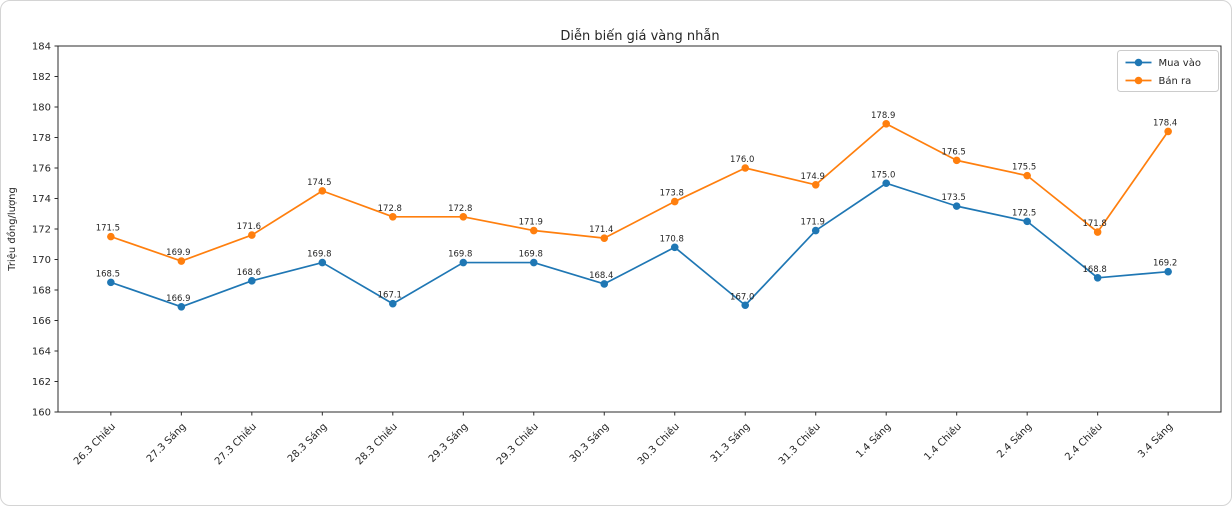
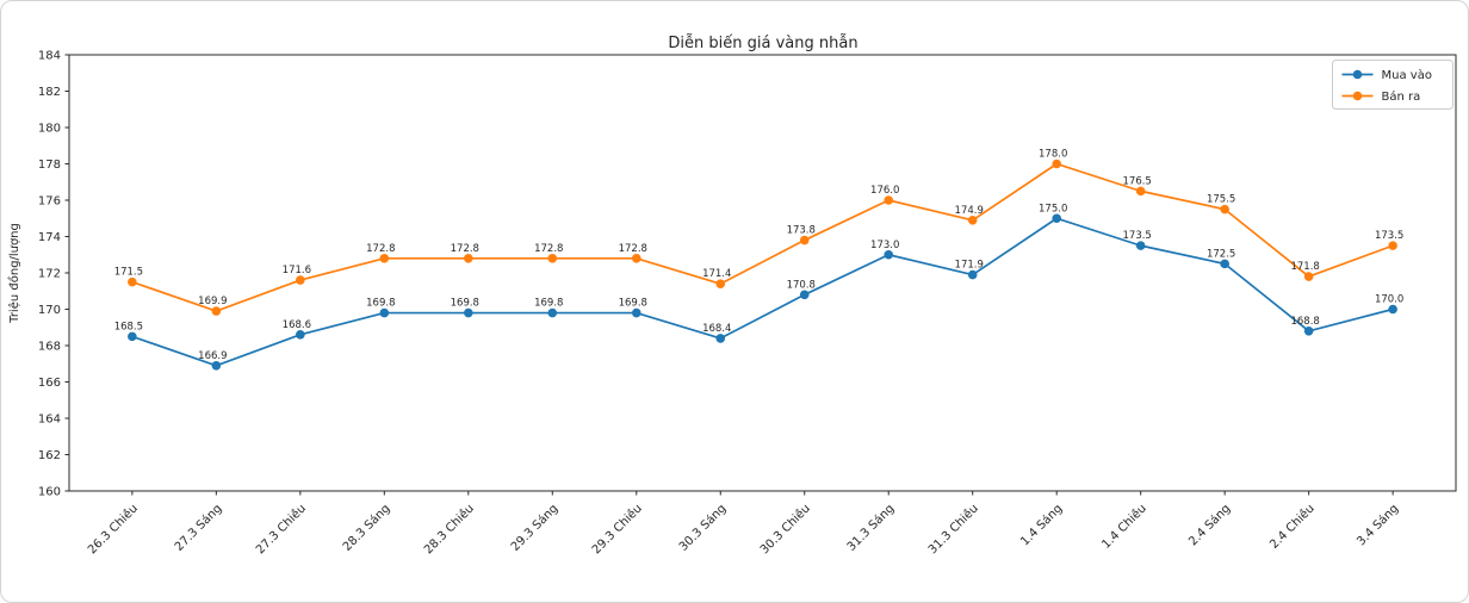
Bán ra/28.3 Sáng: 174.5 -> 172.8
Mua vào/28.3 Chiều: 167.1 -> 169.8
Bán ra/29.3 Chiều: 171.9 -> 172.8
Mua vào/31.3 Sáng: 167.0 -> 173.0
Bán ra/1.4 Sáng: 178.9 -> 178.0
Mua vào/3.4 Sáng: 169.2 -> 170.0
Bán ra/3.4 Sáng: 178.4 -> 173.5
